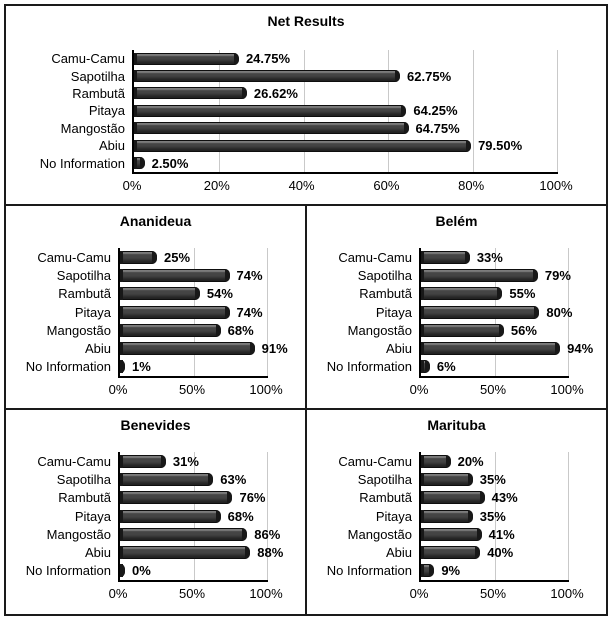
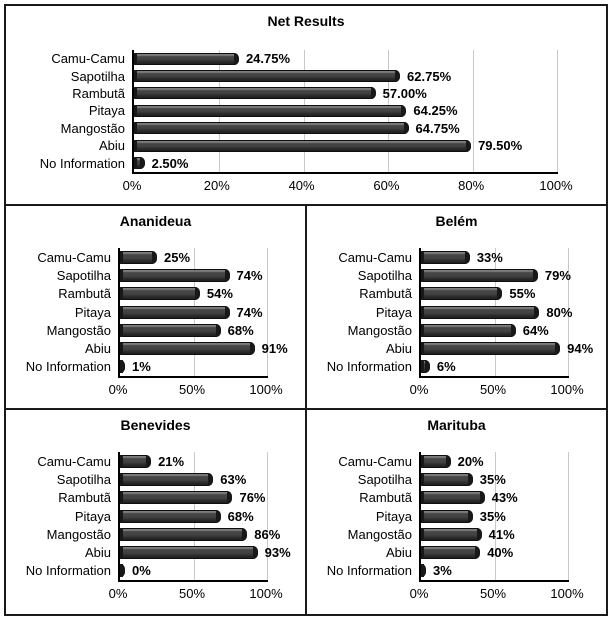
Net Results/Rambutã: 26.62% -> 57.00%
Belém/Mangostão: 56% -> 64%
Benevides/Camu-Camu: 31% -> 21%
Benevides/Abiu: 88% -> 93%
Marituba/No Information: 9% -> 3%
